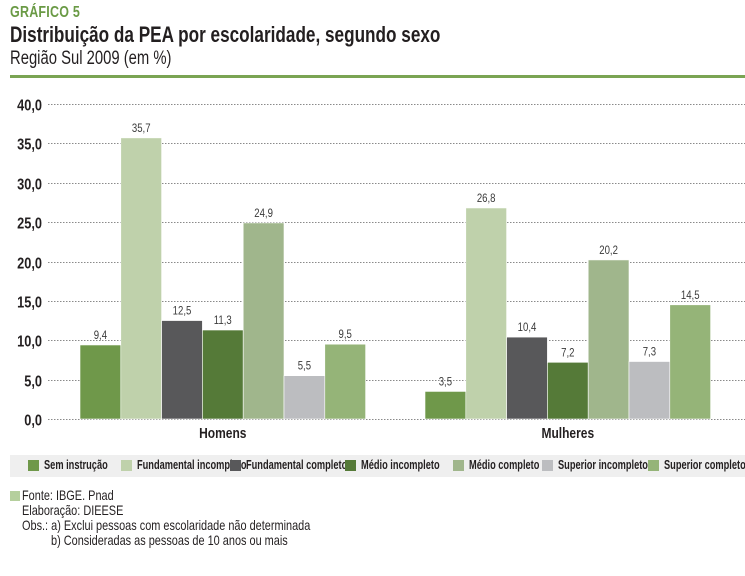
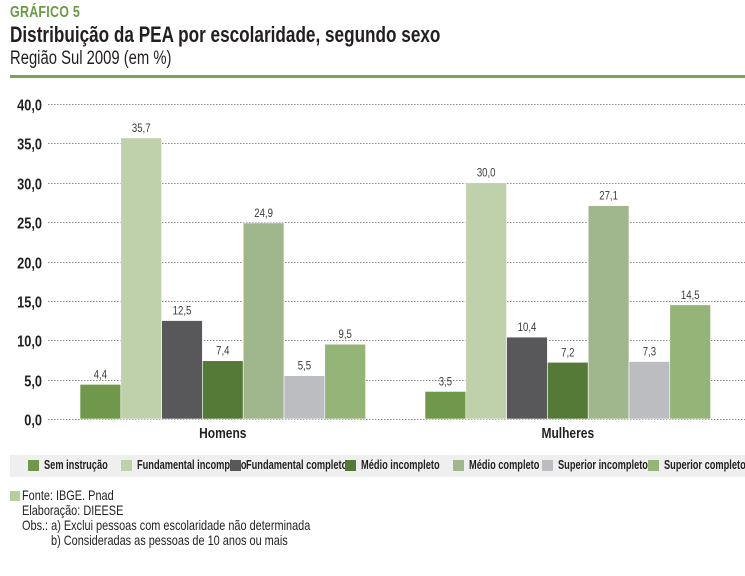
Sem instrução/Homens: 9,4 -> 4,4
Médio incompleto/Homens: 11,3 -> 7,4
Fundamental incompleto/Mulheres: 26,8 -> 30,0
Médio completo/Mulheres: 20,2 -> 27,1
